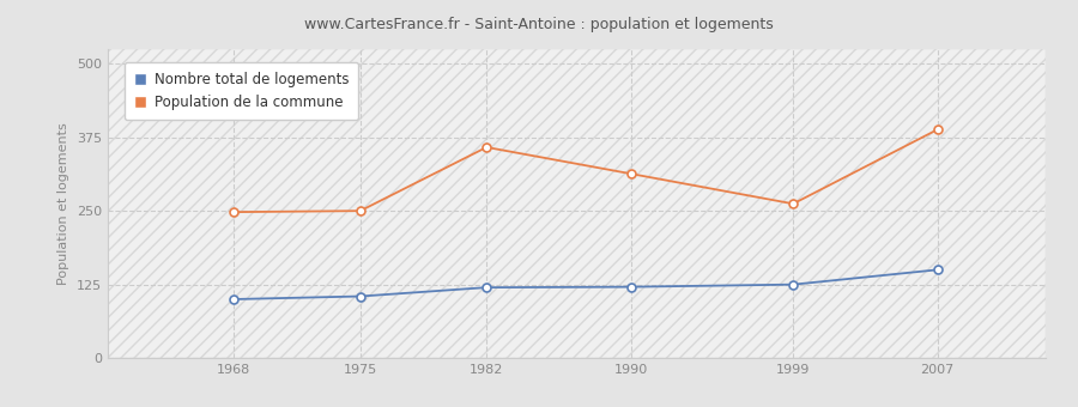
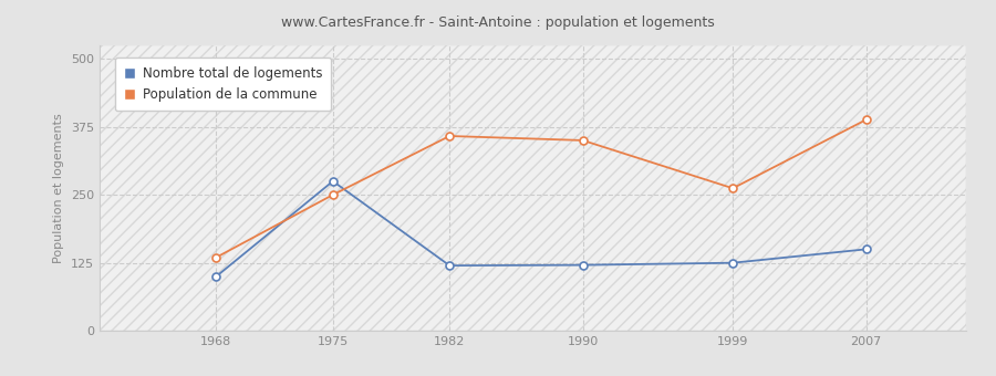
Population de la commune/1968: 248 -> 135
Nombre total de logements/1975: 105 -> 275
Population de la commune/1990: 313 -> 350
